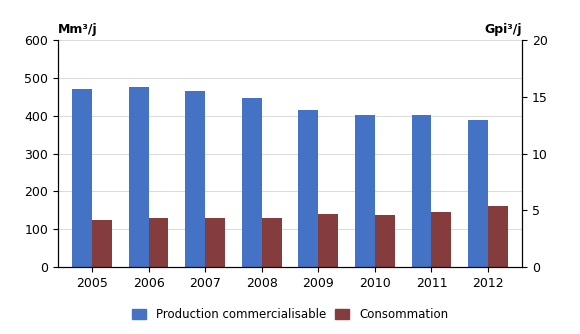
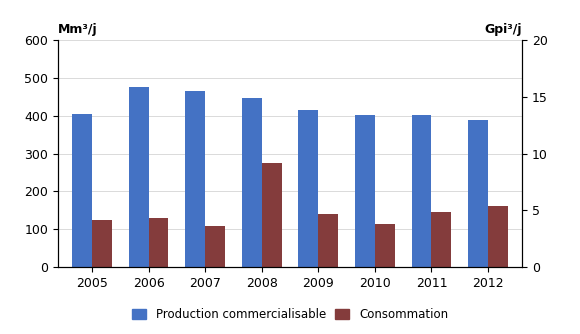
Production commercialisable/2005: 470 -> 405
Consommation/2007: 131 -> 110
Consommation/2008: 130 -> 275
Consommation/2010: 138 -> 115
